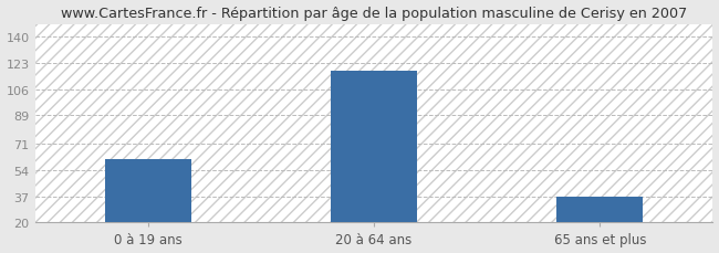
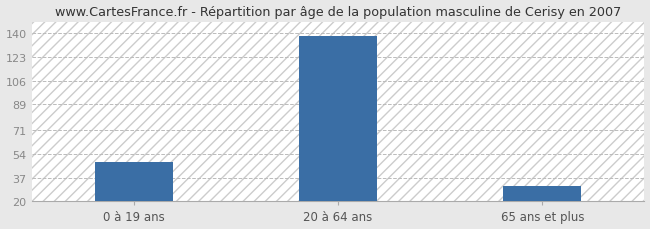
0 à 19 ans: 61 -> 48
20 à 64 ans: 118 -> 138
65 ans et plus: 37 -> 31
